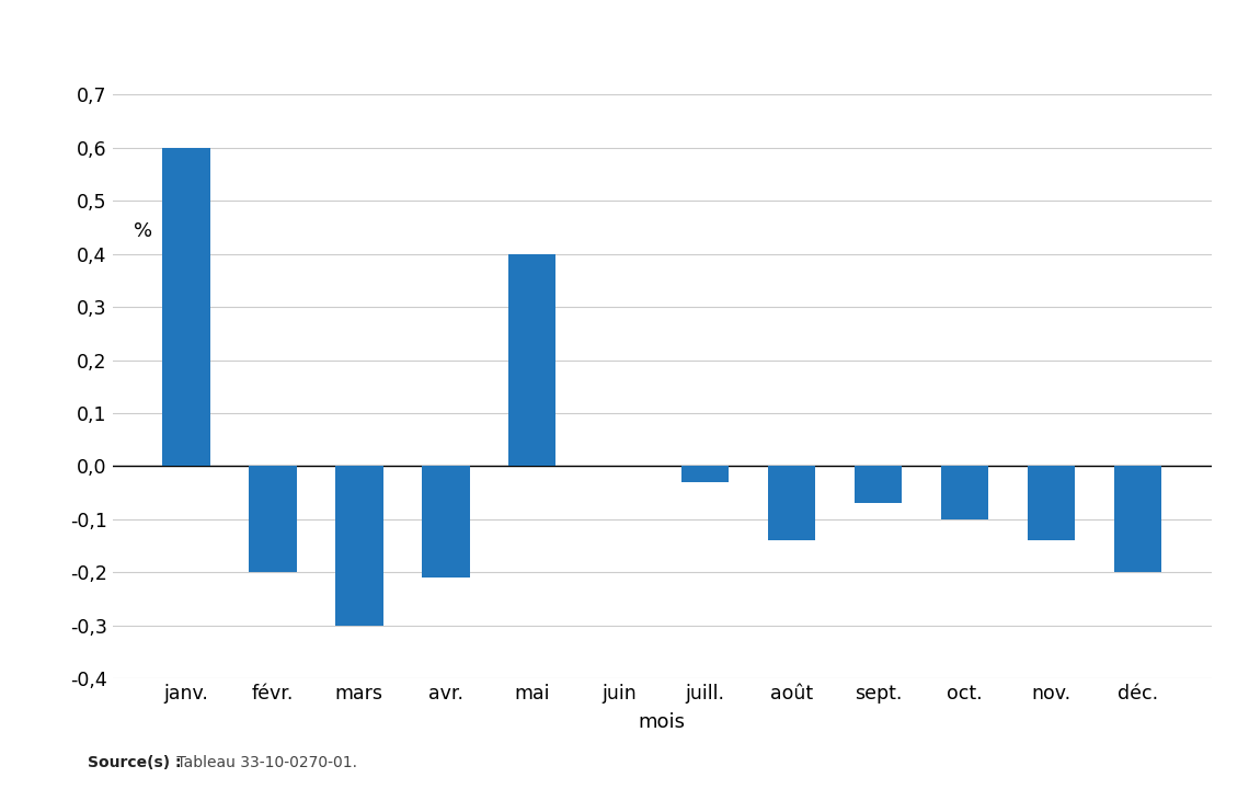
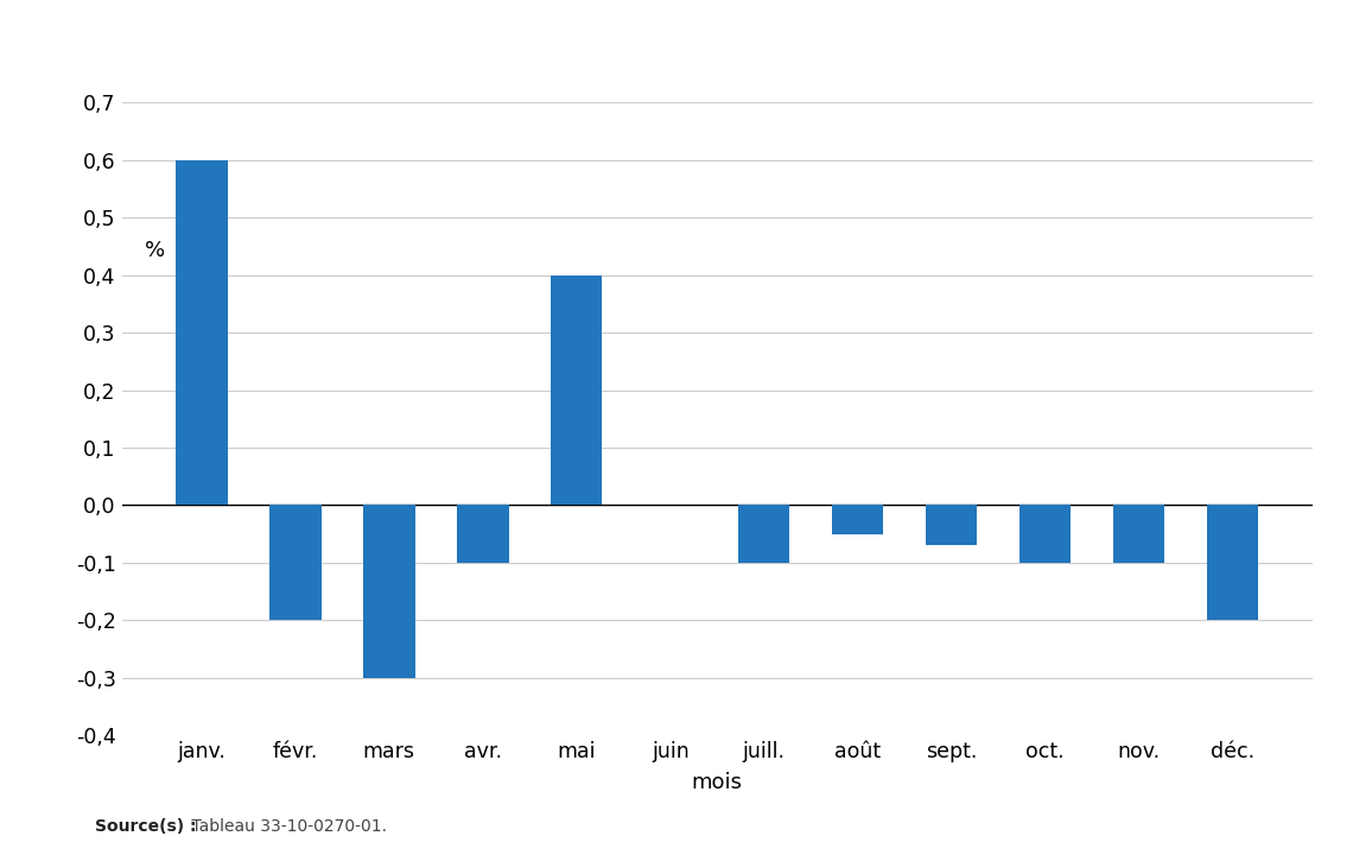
avr.: -0,21 -> -0,10
juill.: -0,03 -> -0,10
août: -0,14 -> -0,05
nov.: -0,14 -> -0,10
